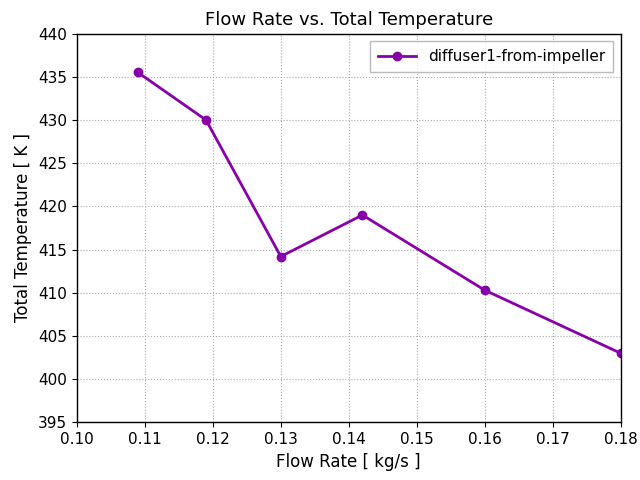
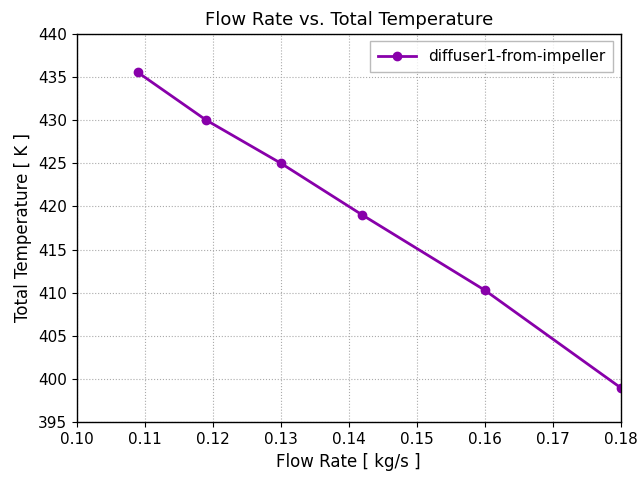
0.13: 414.2 -> 425.0
0.18: 403.0 -> 399.0
